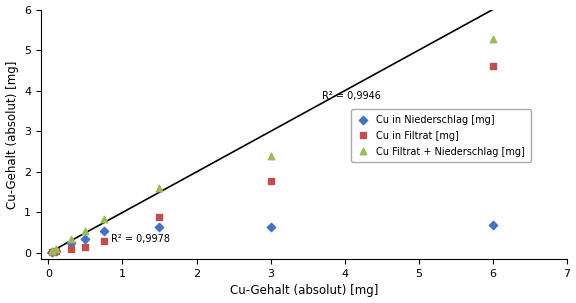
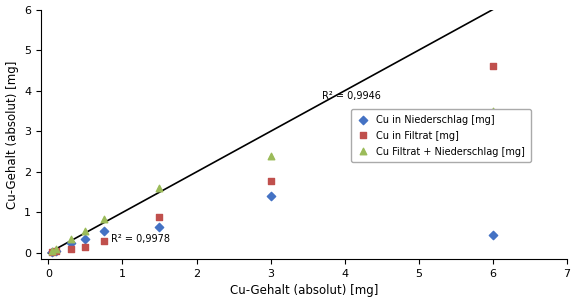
Cu in Niederschlag [mg]/3: 0.65 -> 1.40
Cu in Niederschlag [mg]/6: 0.70 -> 0.45
Cu Filtrat + Niederschlag [mg]/6: 5.28 -> 3.50
